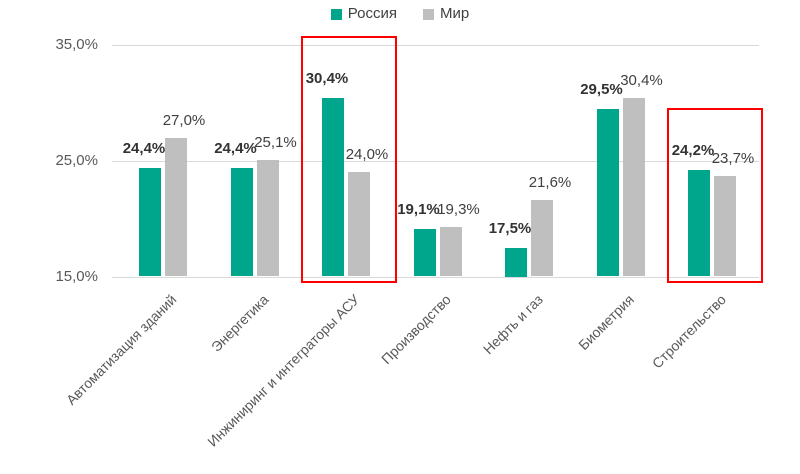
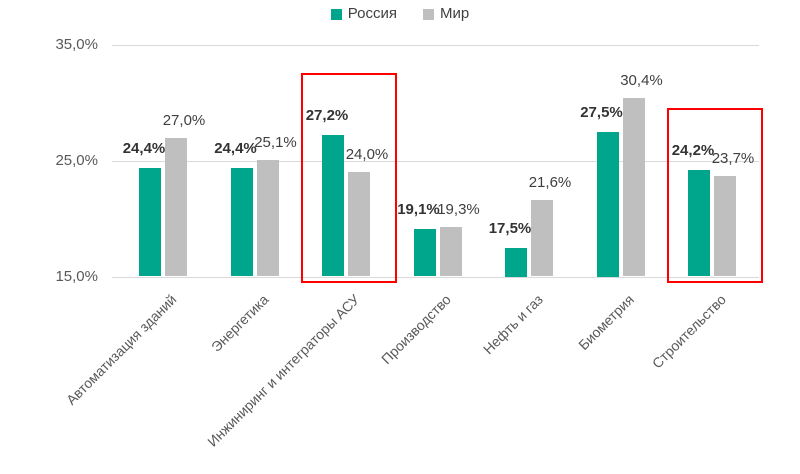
Россия/Инжиниринг и интеграторы АСУ: 30,4% -> 27,2%
Россия/Биометрия: 29,5% -> 27,5%
